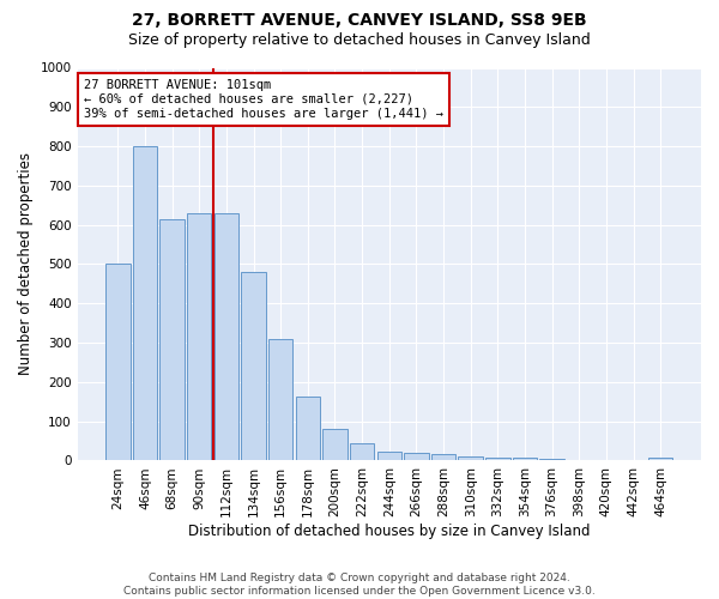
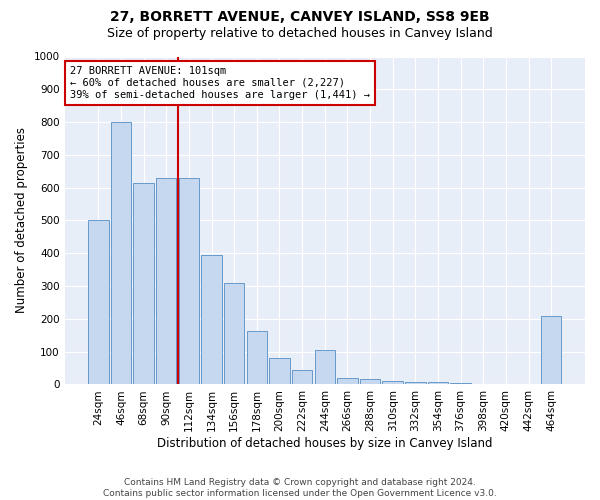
134sqm: 480 -> 395
244sqm: 23 -> 105
464sqm: 8 -> 210
